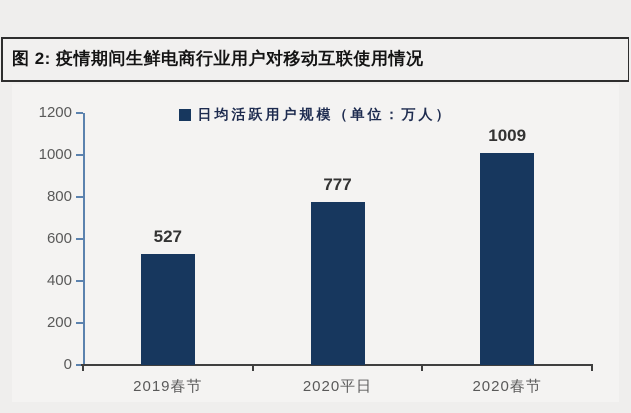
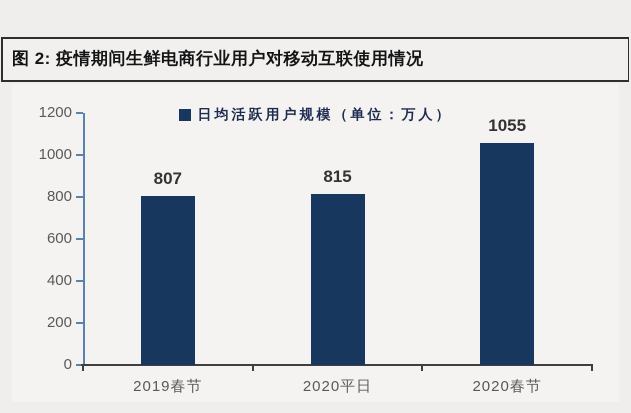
2019春节: 527 -> 807
2020平日: 777 -> 815
2020春节: 1009 -> 1055
